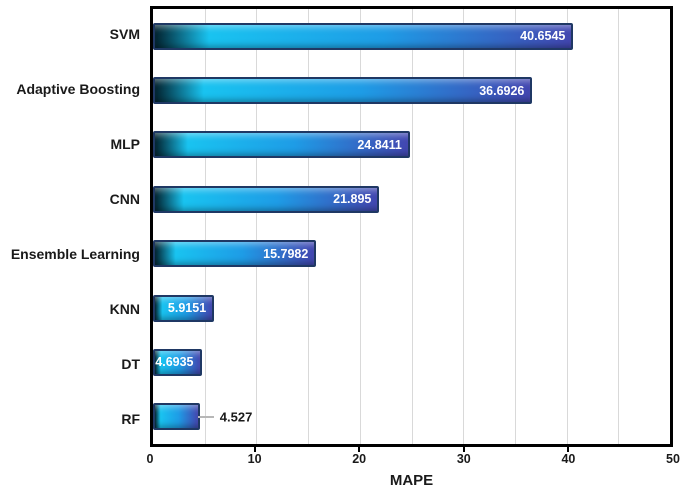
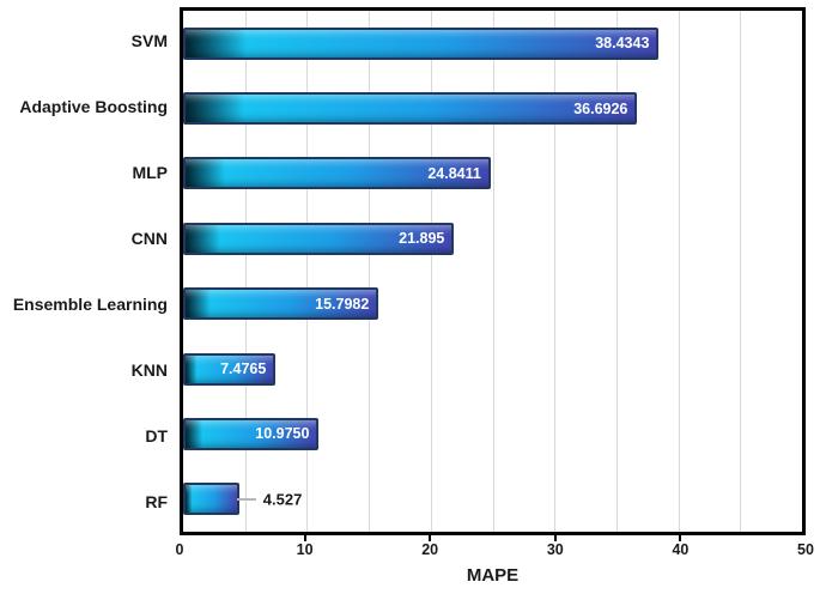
SVM: 40.6545 -> 38.4343
KNN: 5.9151 -> 7.4765
DT: 4.6935 -> 10.9750
